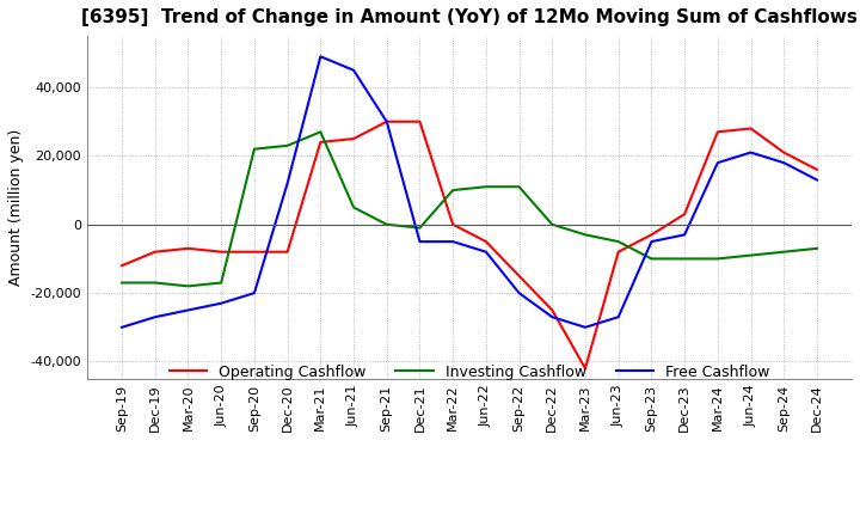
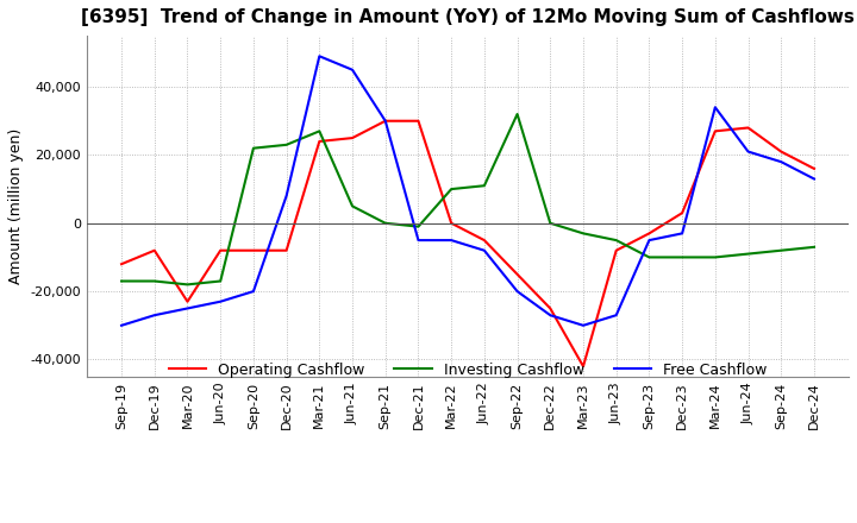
Operating Cashflow/Mar-20: -7,000 -> -23,000
Free Cashflow/Dec-20: 12,000 -> 8,000
Investing Cashflow/Sep-22: 11,000 -> 32,000
Free Cashflow/Mar-24: 18,000 -> 34,000
